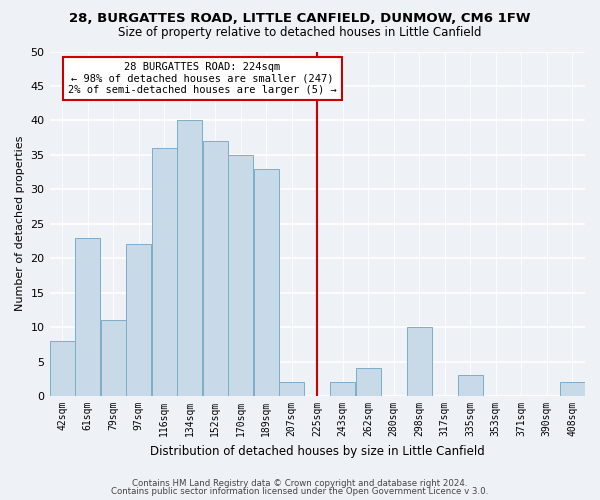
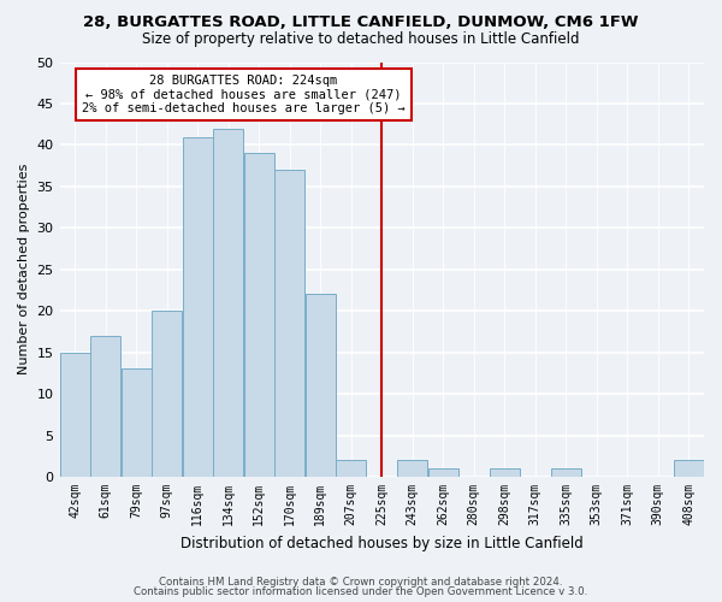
42sqm: 8 -> 15
61sqm: 23 -> 17
79sqm: 11 -> 13
97sqm: 22 -> 20
116sqm: 36 -> 41
134sqm: 40 -> 42
152sqm: 37 -> 39
170sqm: 35 -> 37
189sqm: 33 -> 22
262sqm: 4 -> 1
298sqm: 10 -> 1
335sqm: 3 -> 1
